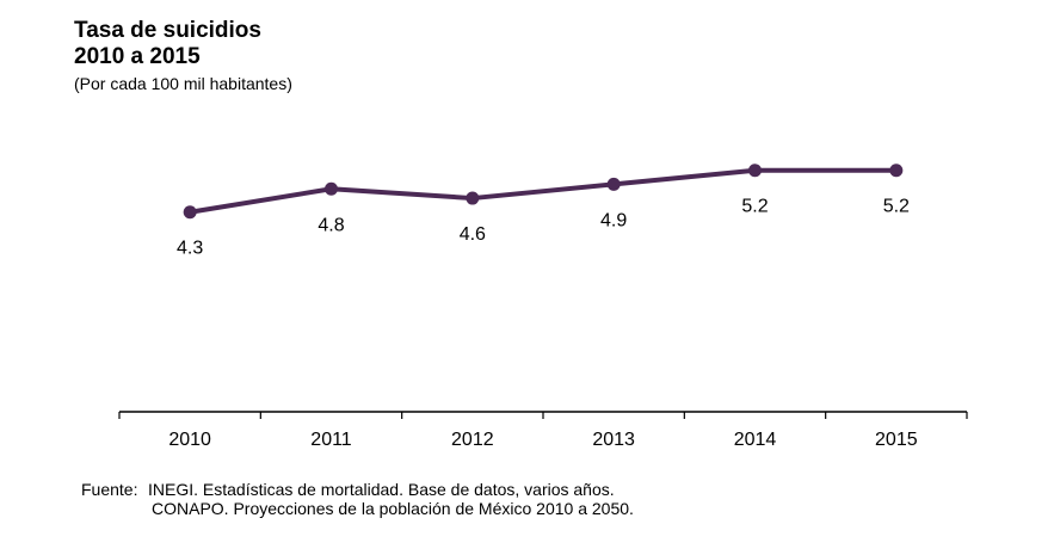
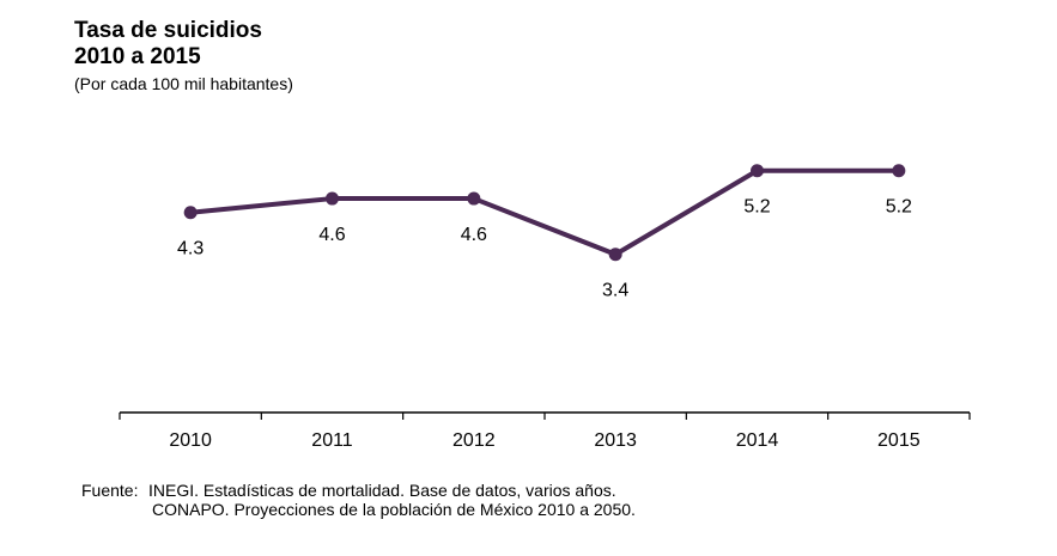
2011: 4.8 -> 4.6
2013: 4.9 -> 3.4
